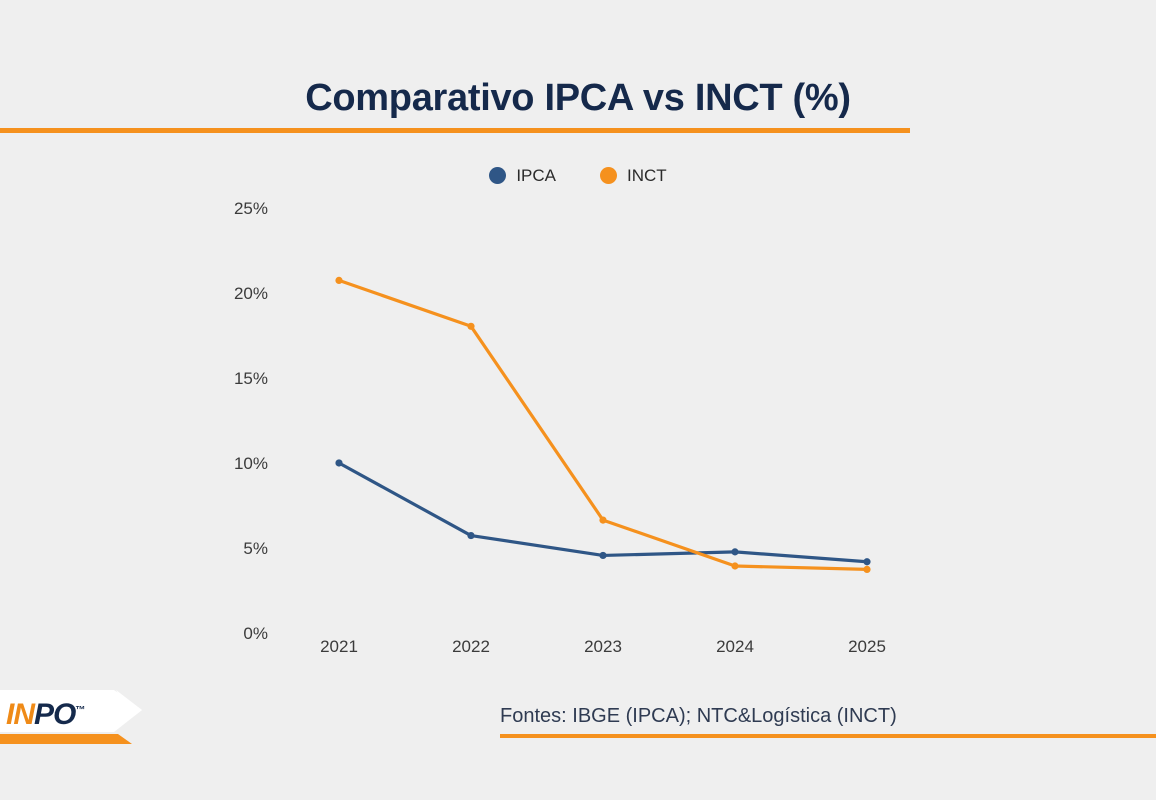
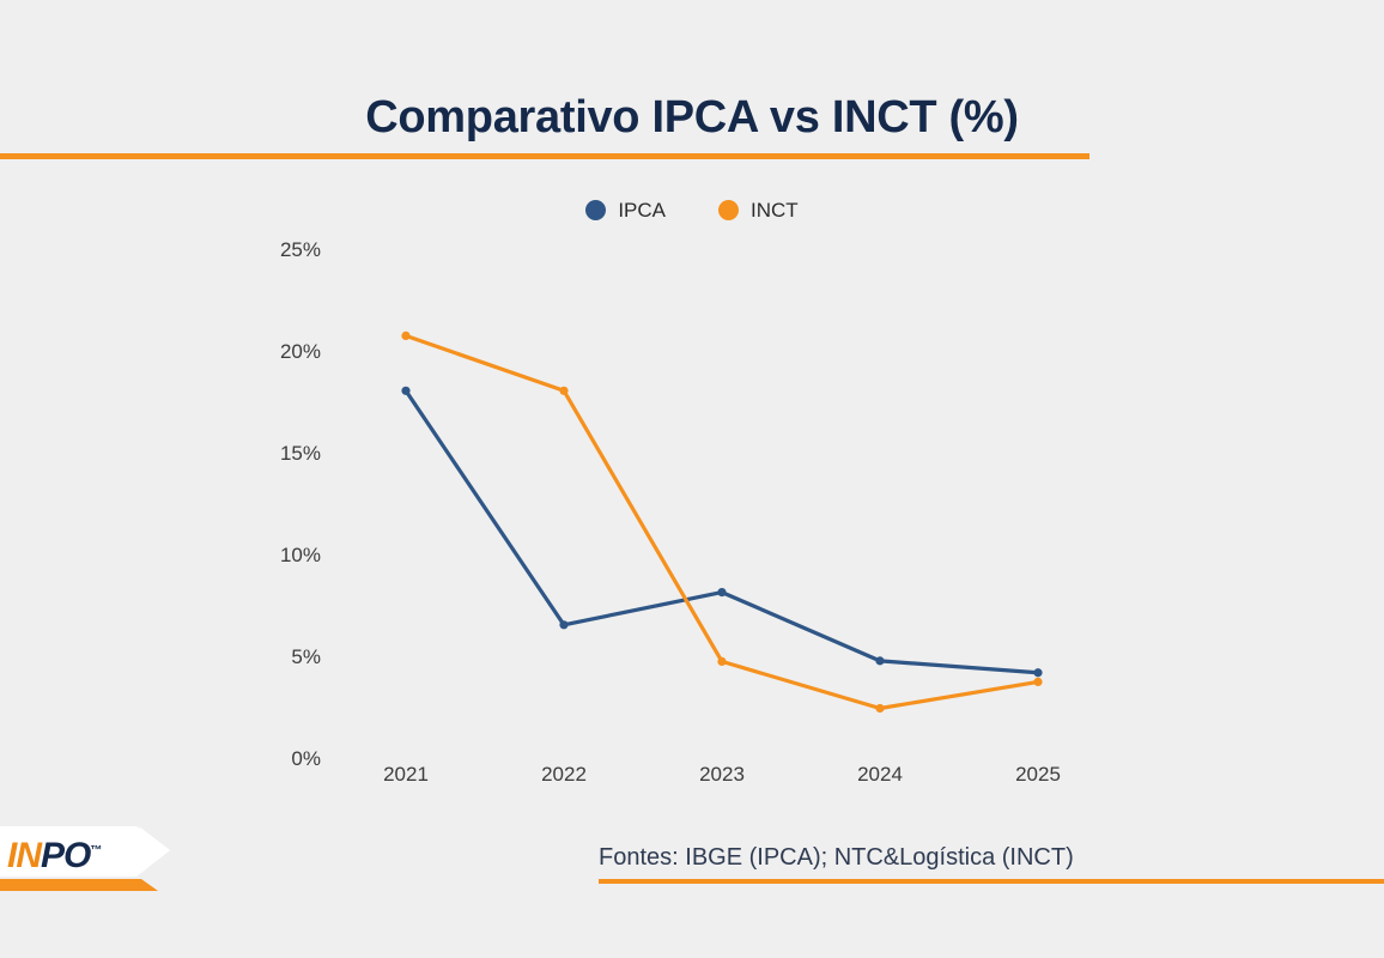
IPCA/2021: 10.1% -> 18.1%
IPCA/2022: 5.8% -> 6.6%
IPCA/2023: 4.6% -> 8.2%
INCT/2023: 6.7% -> 4.8%
INCT/2024: 4.0% -> 2.5%
